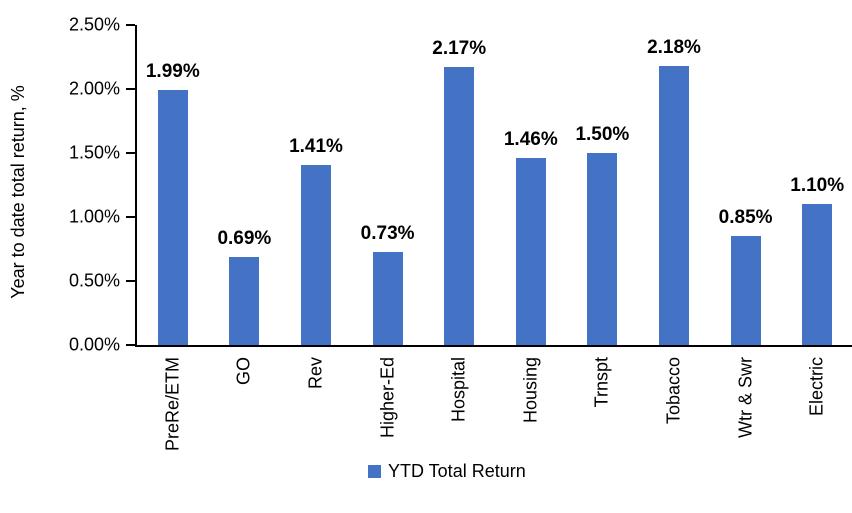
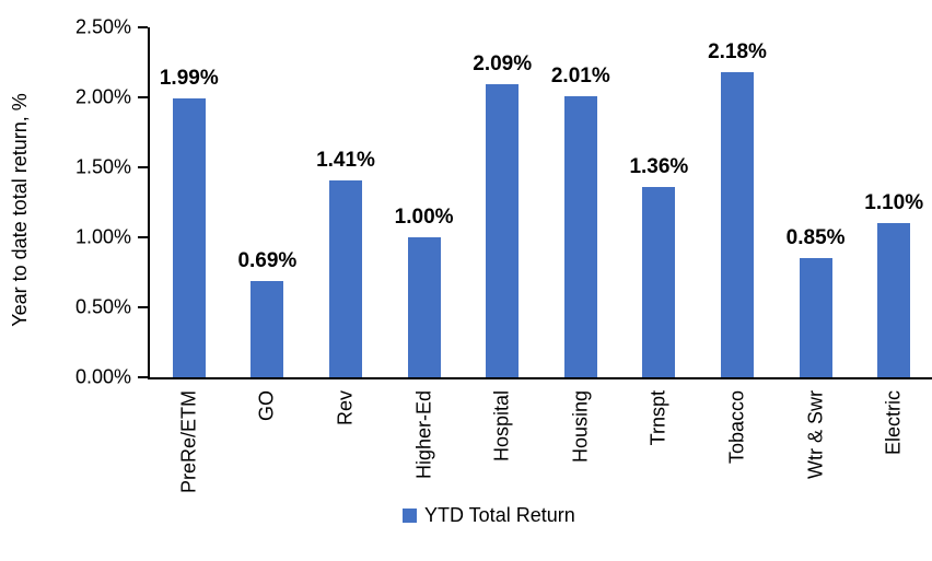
Higher-Ed: 0.73% -> 1.00%
Hospital: 2.17% -> 2.09%
Housing: 1.46% -> 2.01%
Trnspt: 1.50% -> 1.36%
